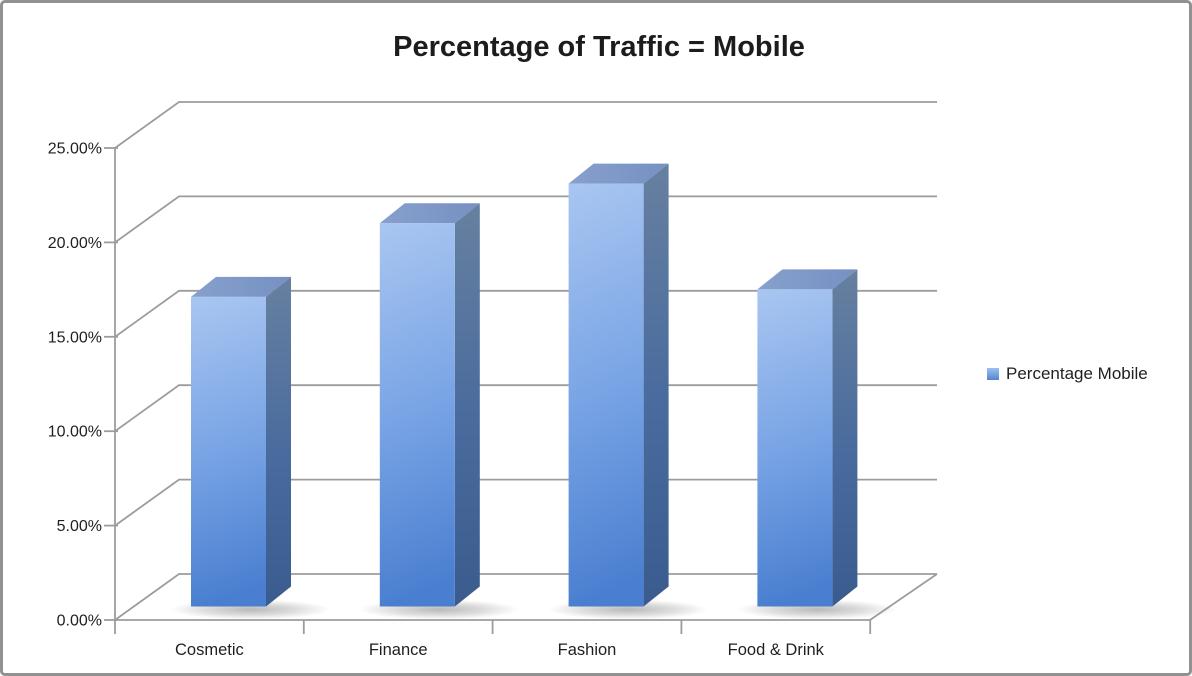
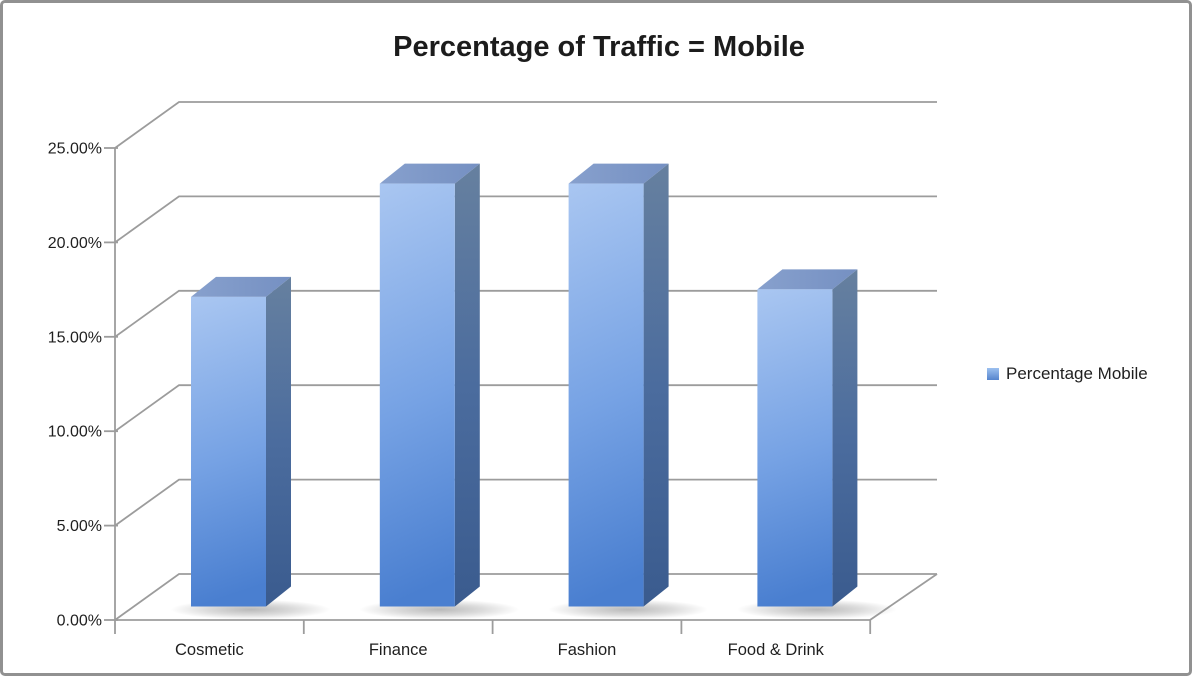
Finance: 20.3% -> 22.4%
